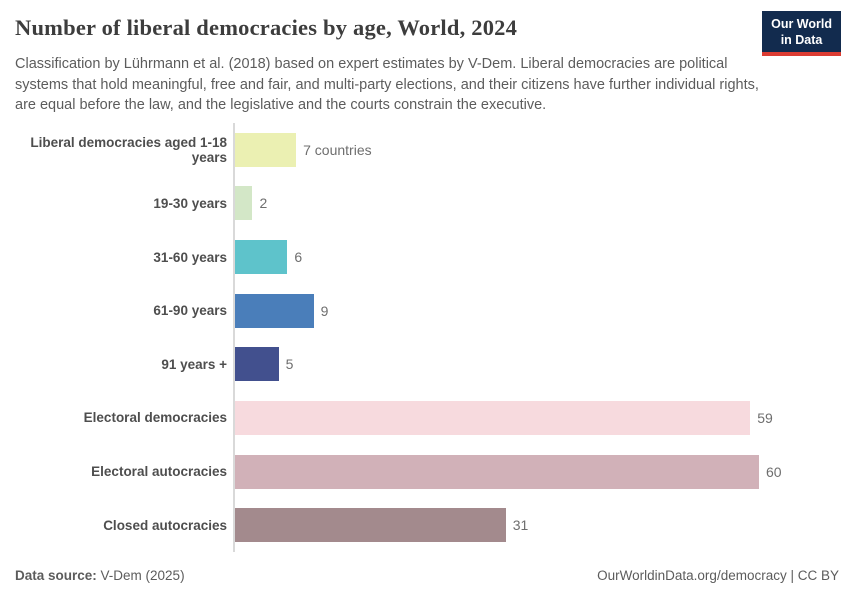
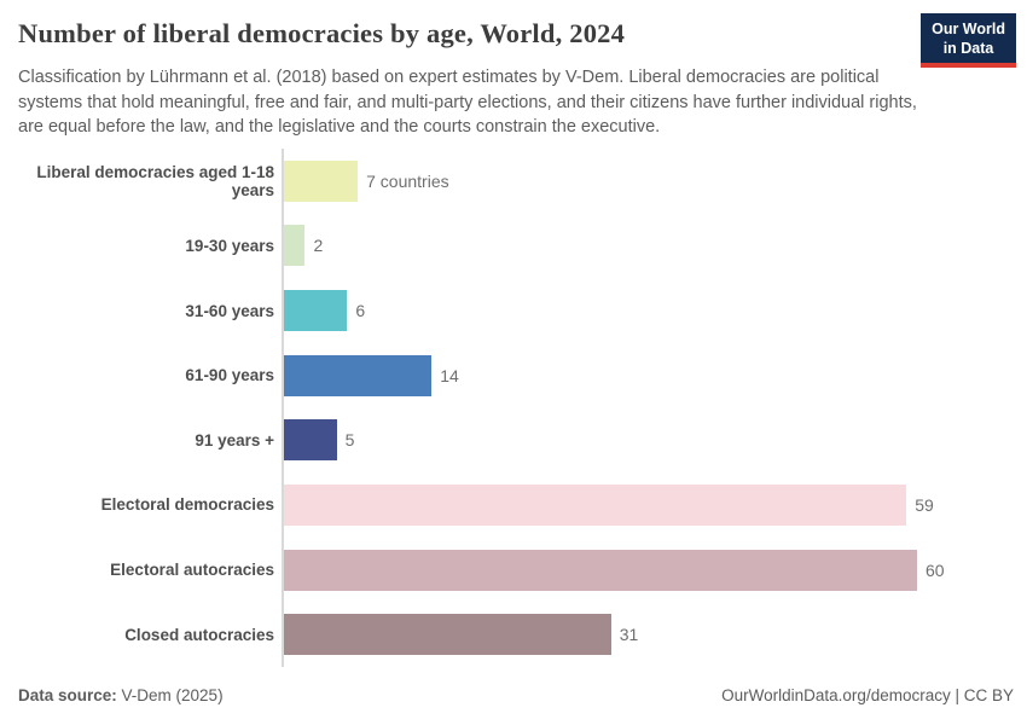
61-90 years: 9 -> 14
